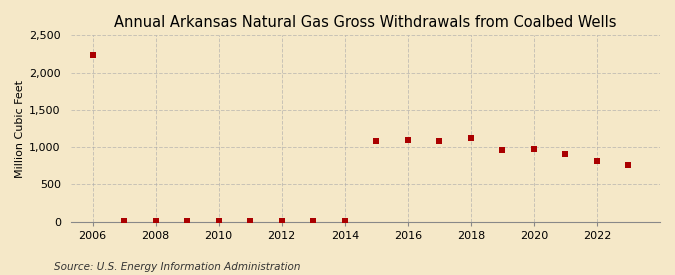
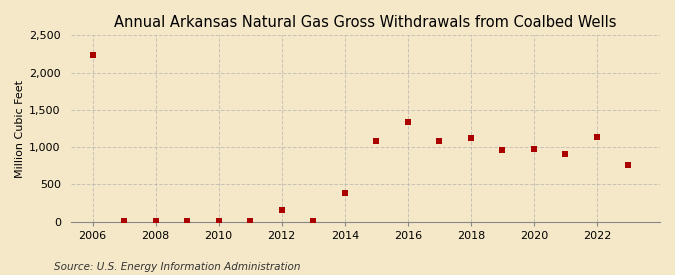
2012: 0 -> 160
2014: 0 -> 380
2016: 1,100 -> 1,340
2022: 820 -> 1,140
